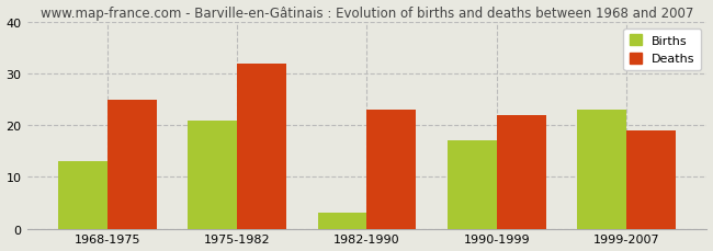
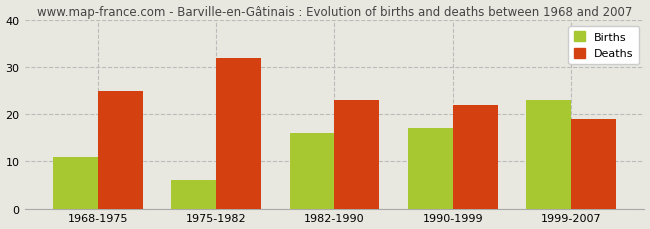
Births/1968-1975: 13 -> 11
Births/1975-1982: 21 -> 6
Births/1982-1990: 3 -> 16
